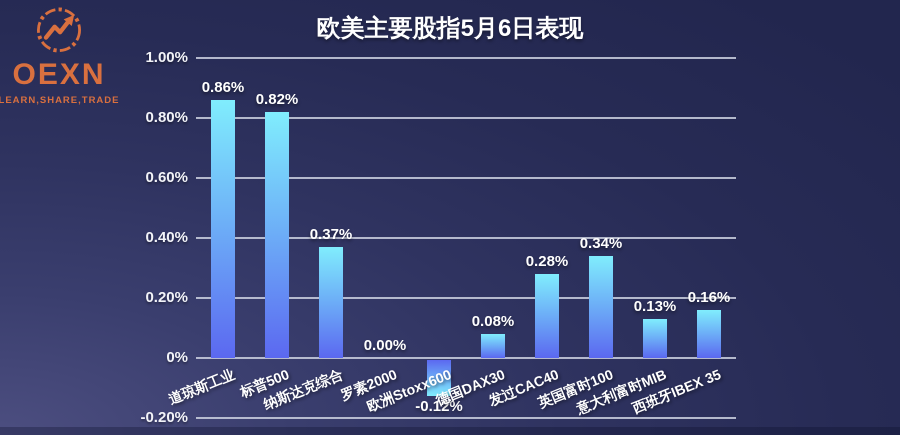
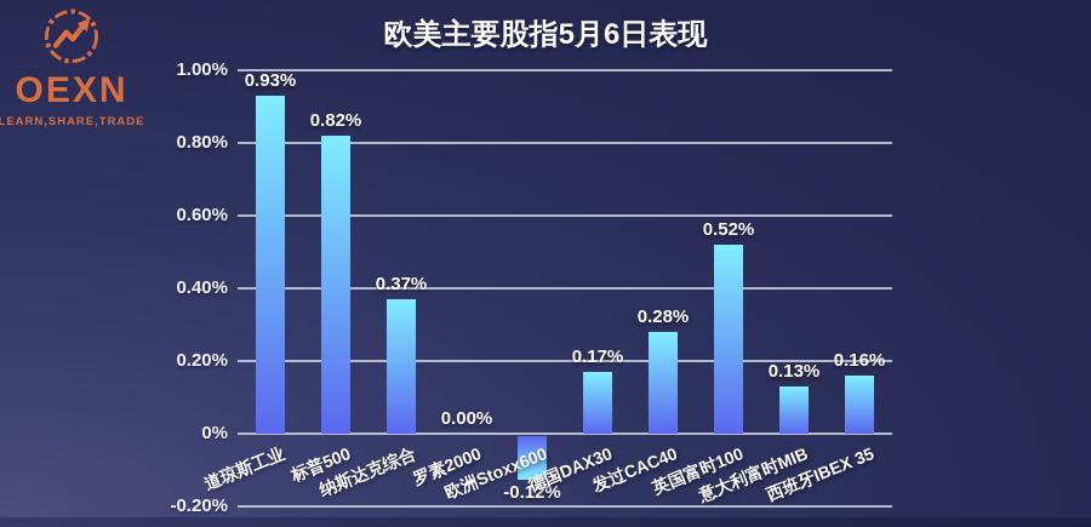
道琼斯工业: 0.86% -> 0.93%
德国DAX30: 0.08% -> 0.17%
英国富时100: 0.34% -> 0.52%
